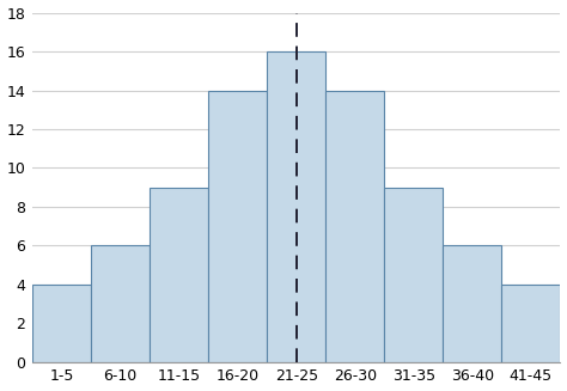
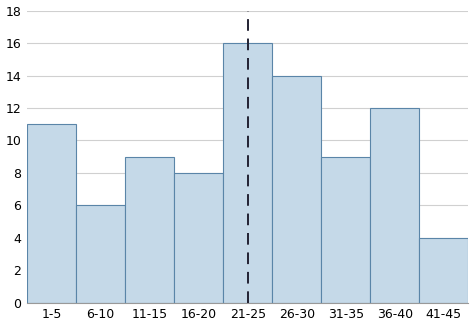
1-5: 4 -> 11
16-20: 14 -> 8
36-40: 6 -> 12
